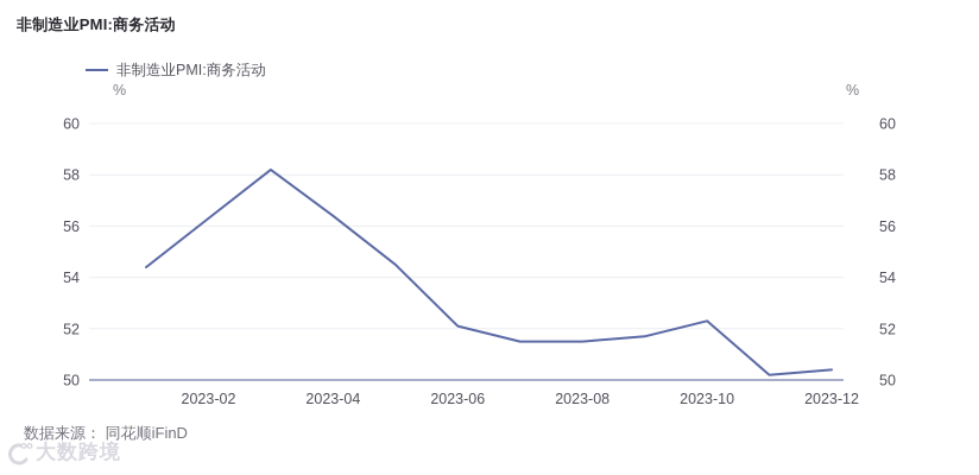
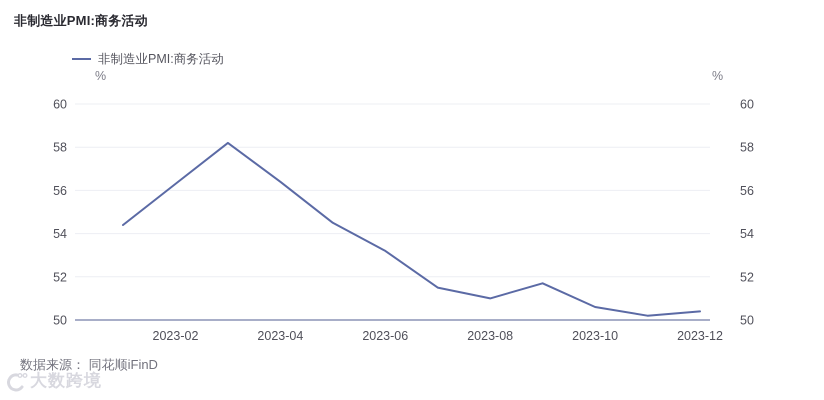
2023-06: 52.1 -> 53.2
2023-08: 51.5 -> 51.0
2023-10: 52.3 -> 50.6
